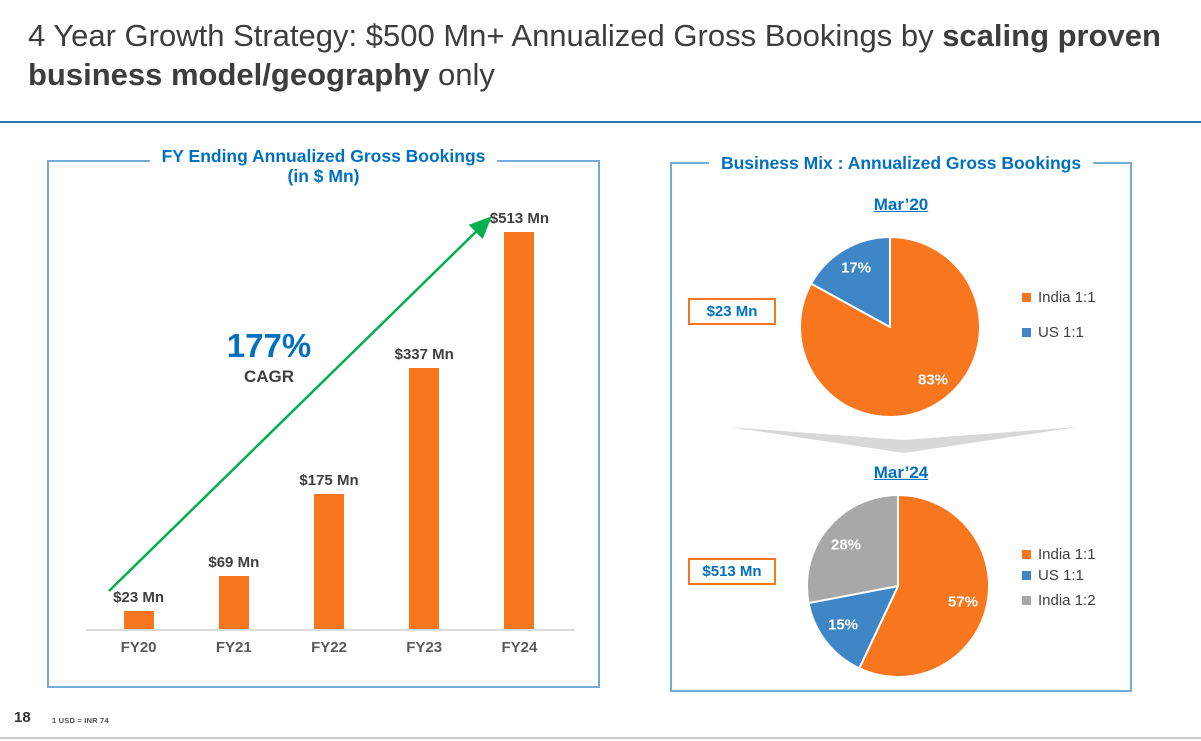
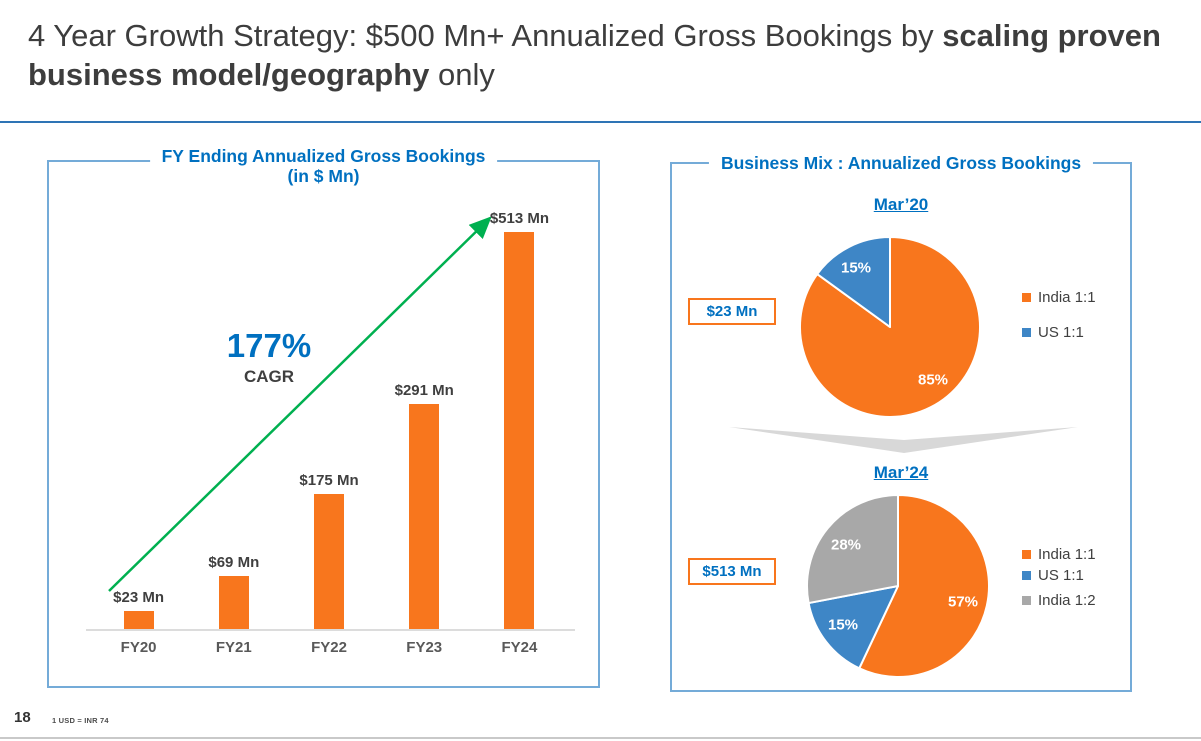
FY Ending Annualized Gross Bookings (in $ Mn)/FY23: $337 -> $291
Mar’20/India 1:1: 83% -> 85%
Mar’20/US 1:1: 17% -> 15%
